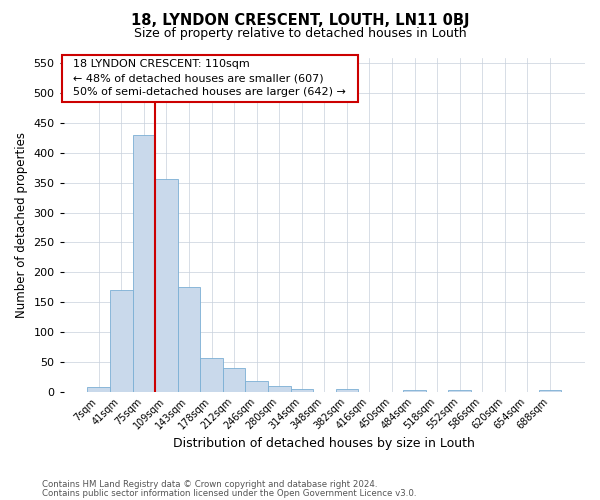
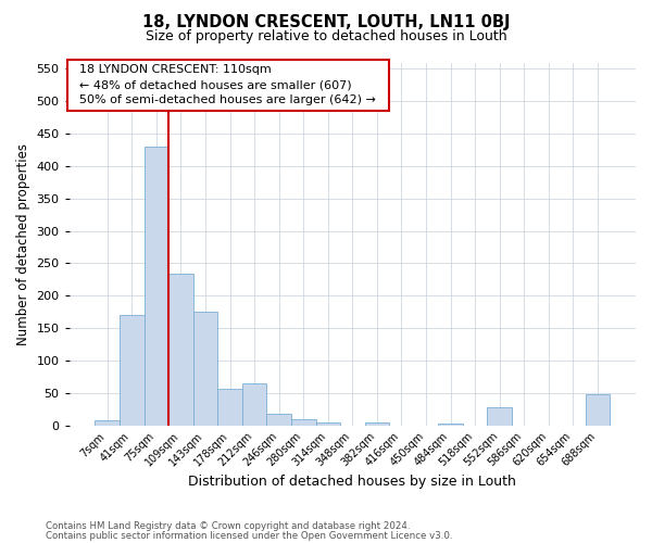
109sqm: 357 -> 234
212sqm: 40 -> 64
552sqm: 2 -> 28
688sqm: 3 -> 48
